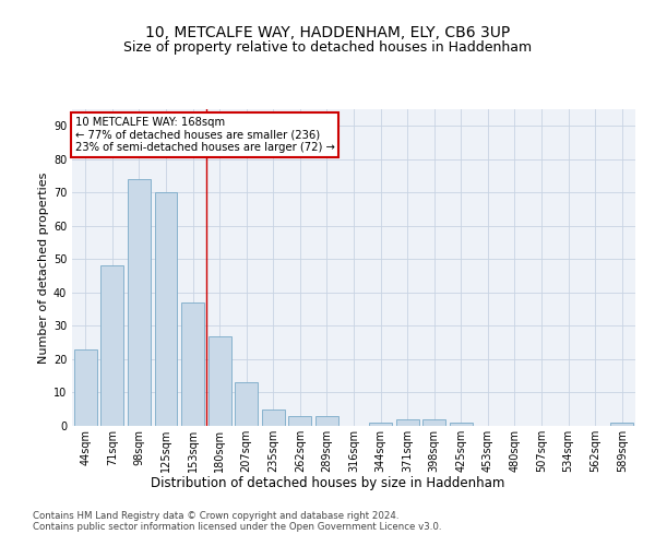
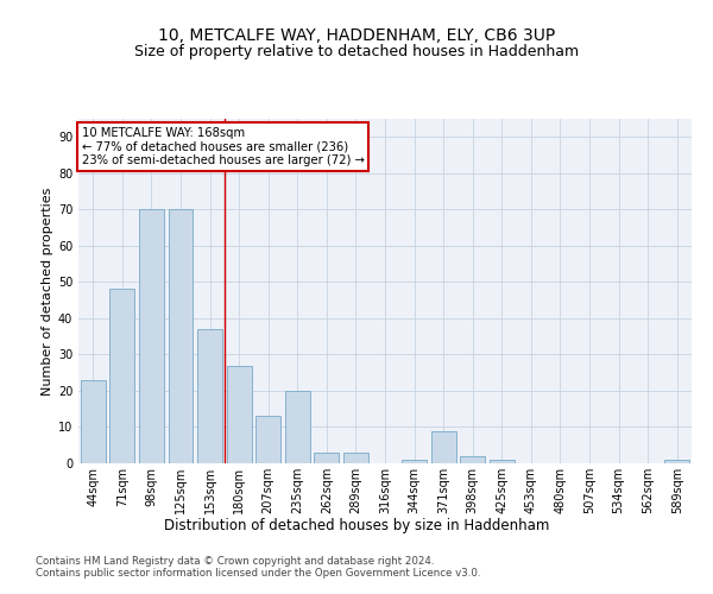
98sqm: 74 -> 70
235sqm: 5 -> 20
371sqm: 2 -> 9
